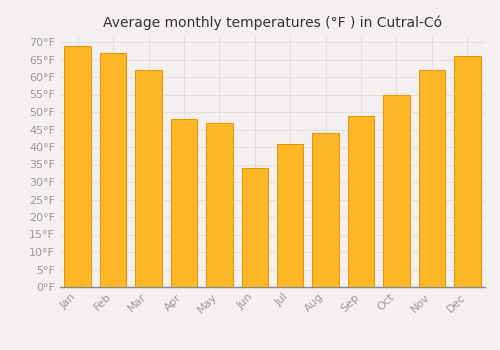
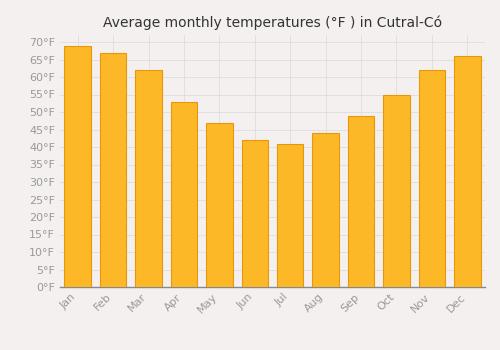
Apr: 48°F -> 53°F
Jun: 34°F -> 42°F
